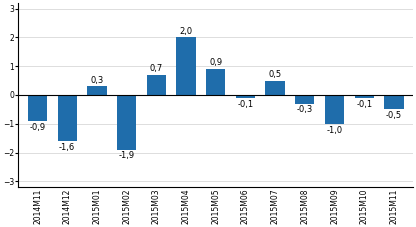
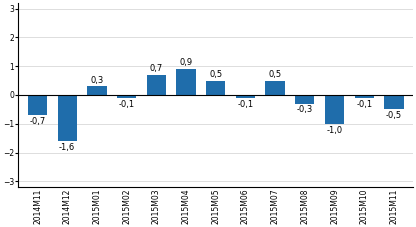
2014M11: -0,9 -> -0,7
2015M02: -1,9 -> -0,1
2015M04: 2,0 -> 0,9
2015M05: 0,9 -> 0,5
